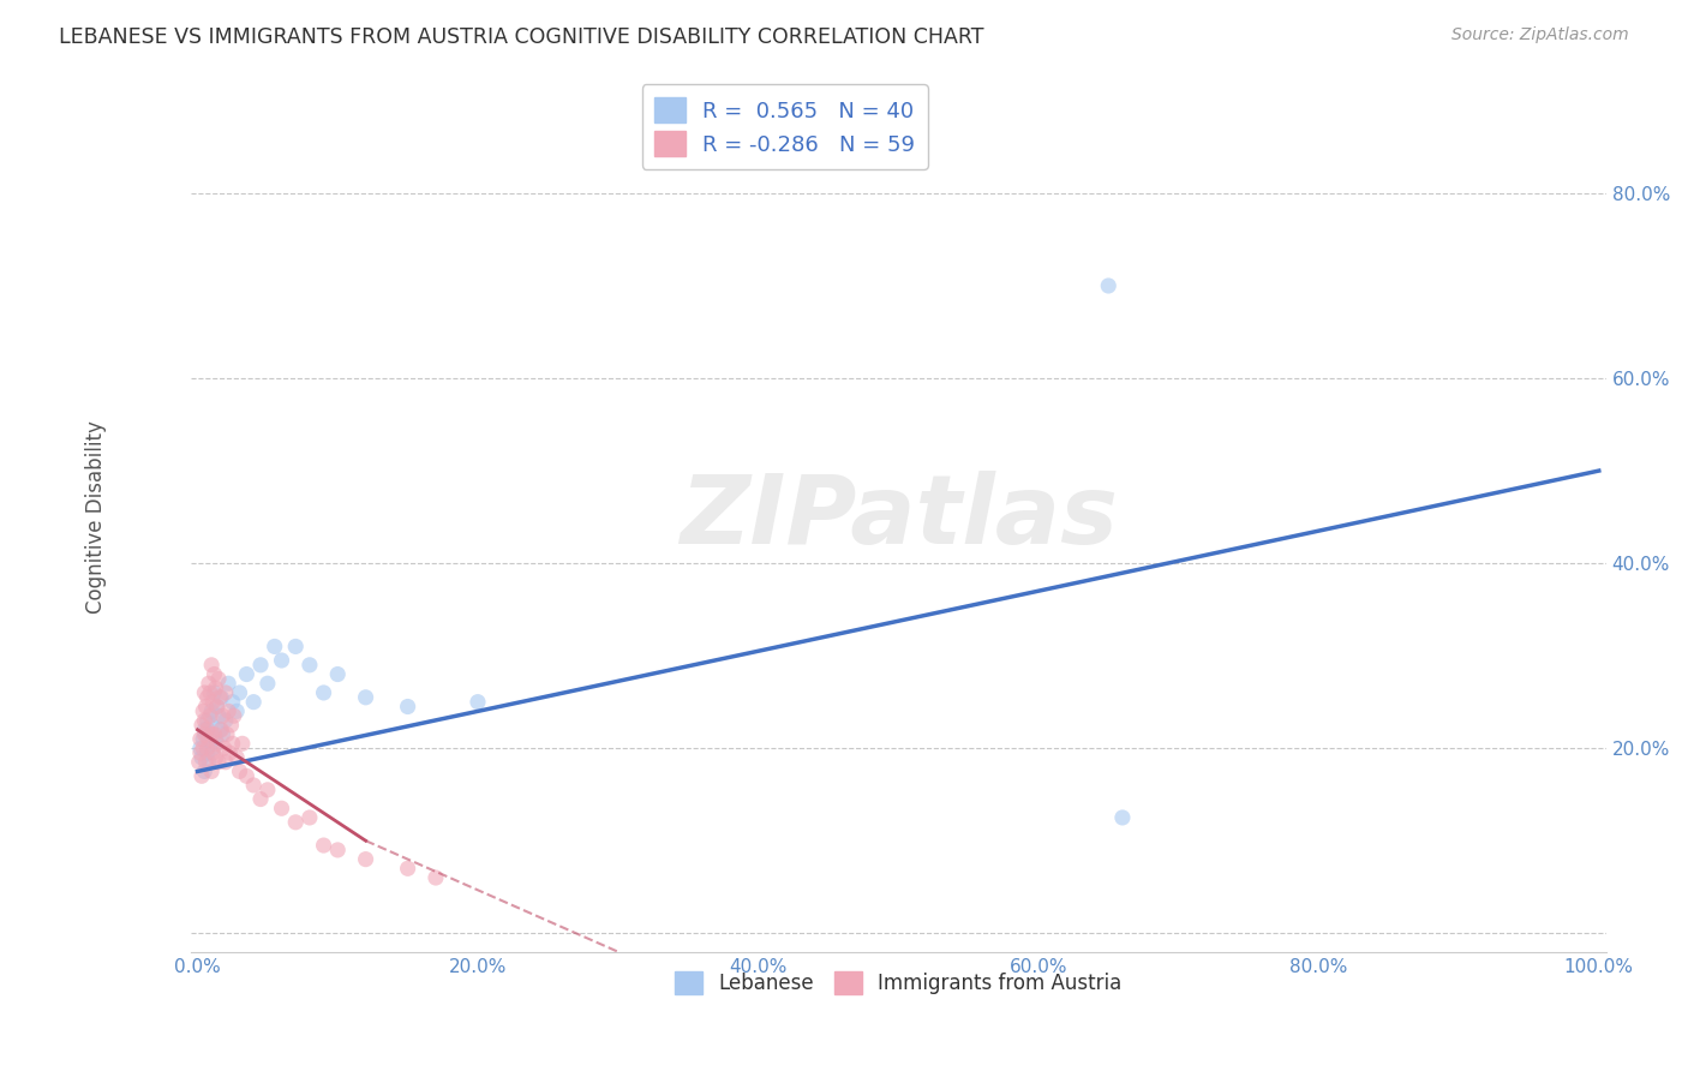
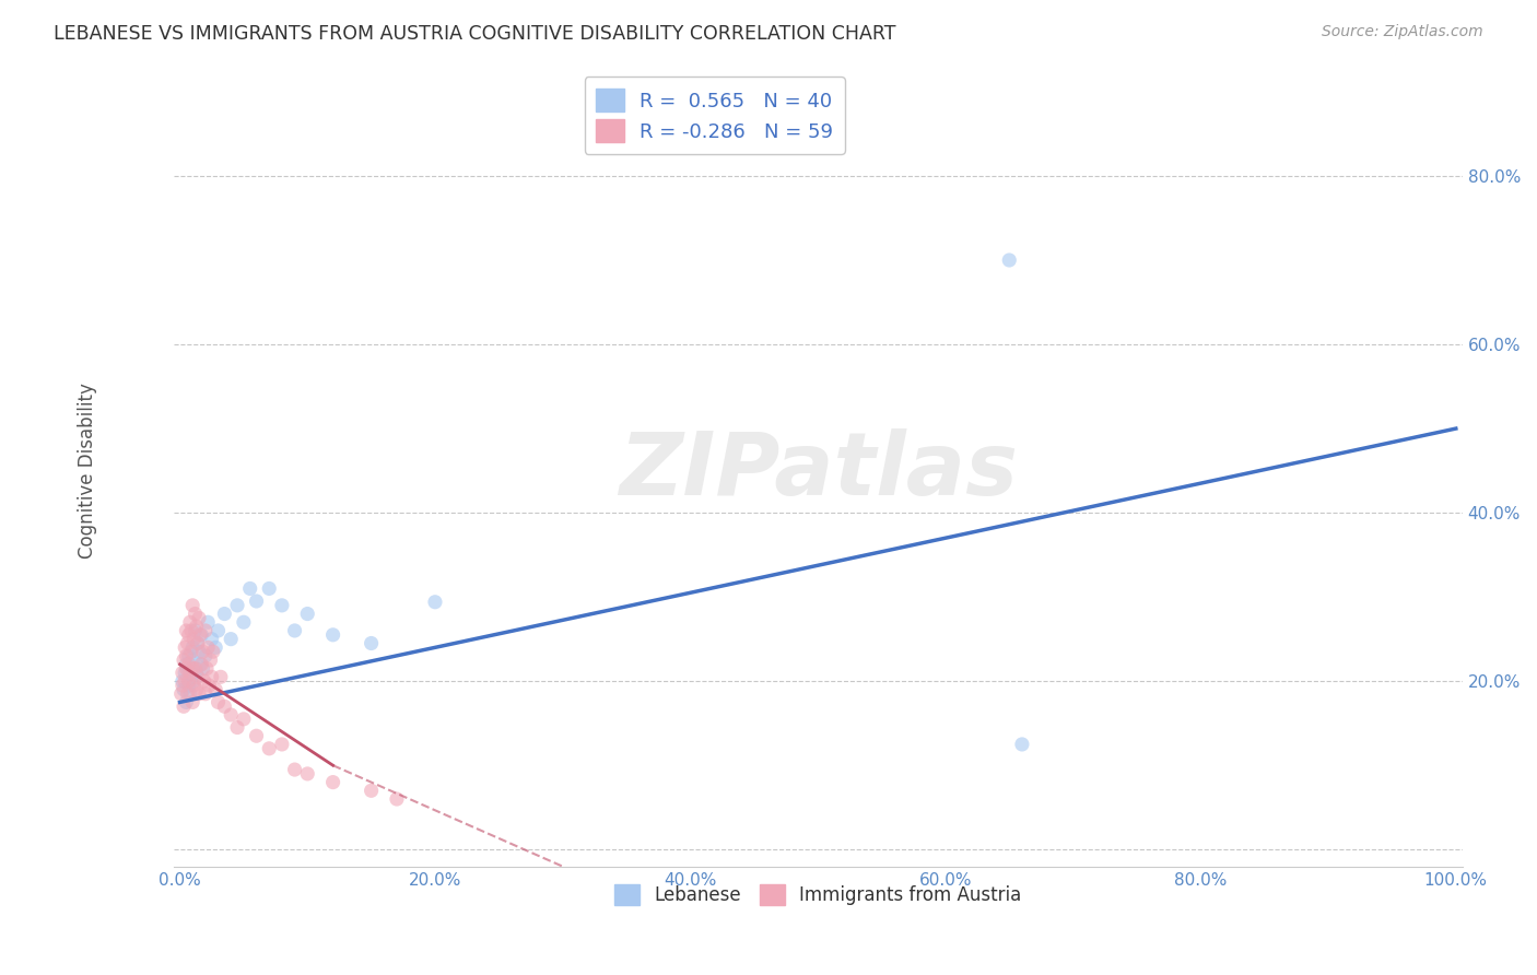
Lebanese/20.0%: 25.0% -> 29.4%
